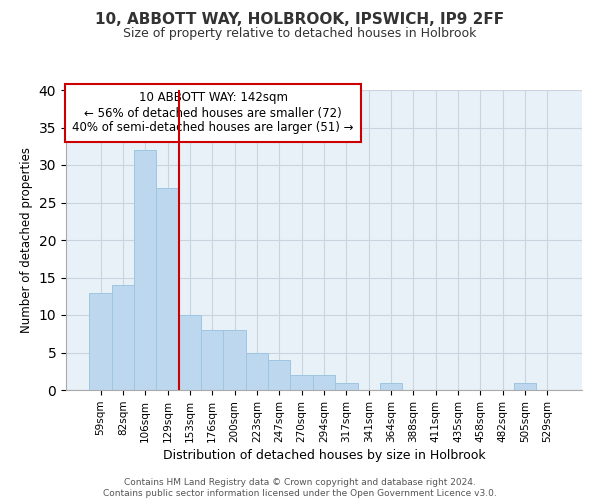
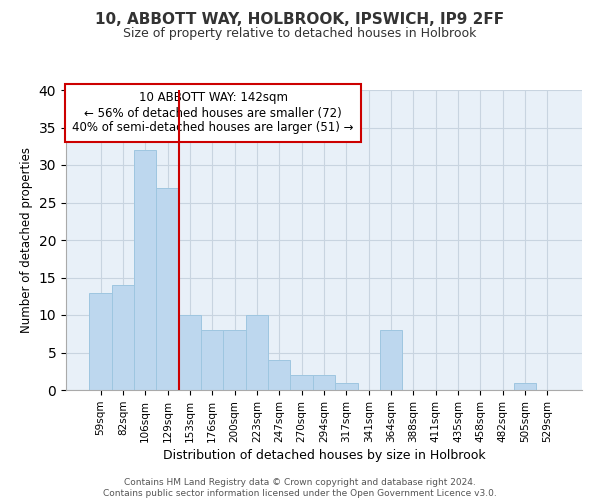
223sqm: 5 -> 10
364sqm: 1 -> 8
